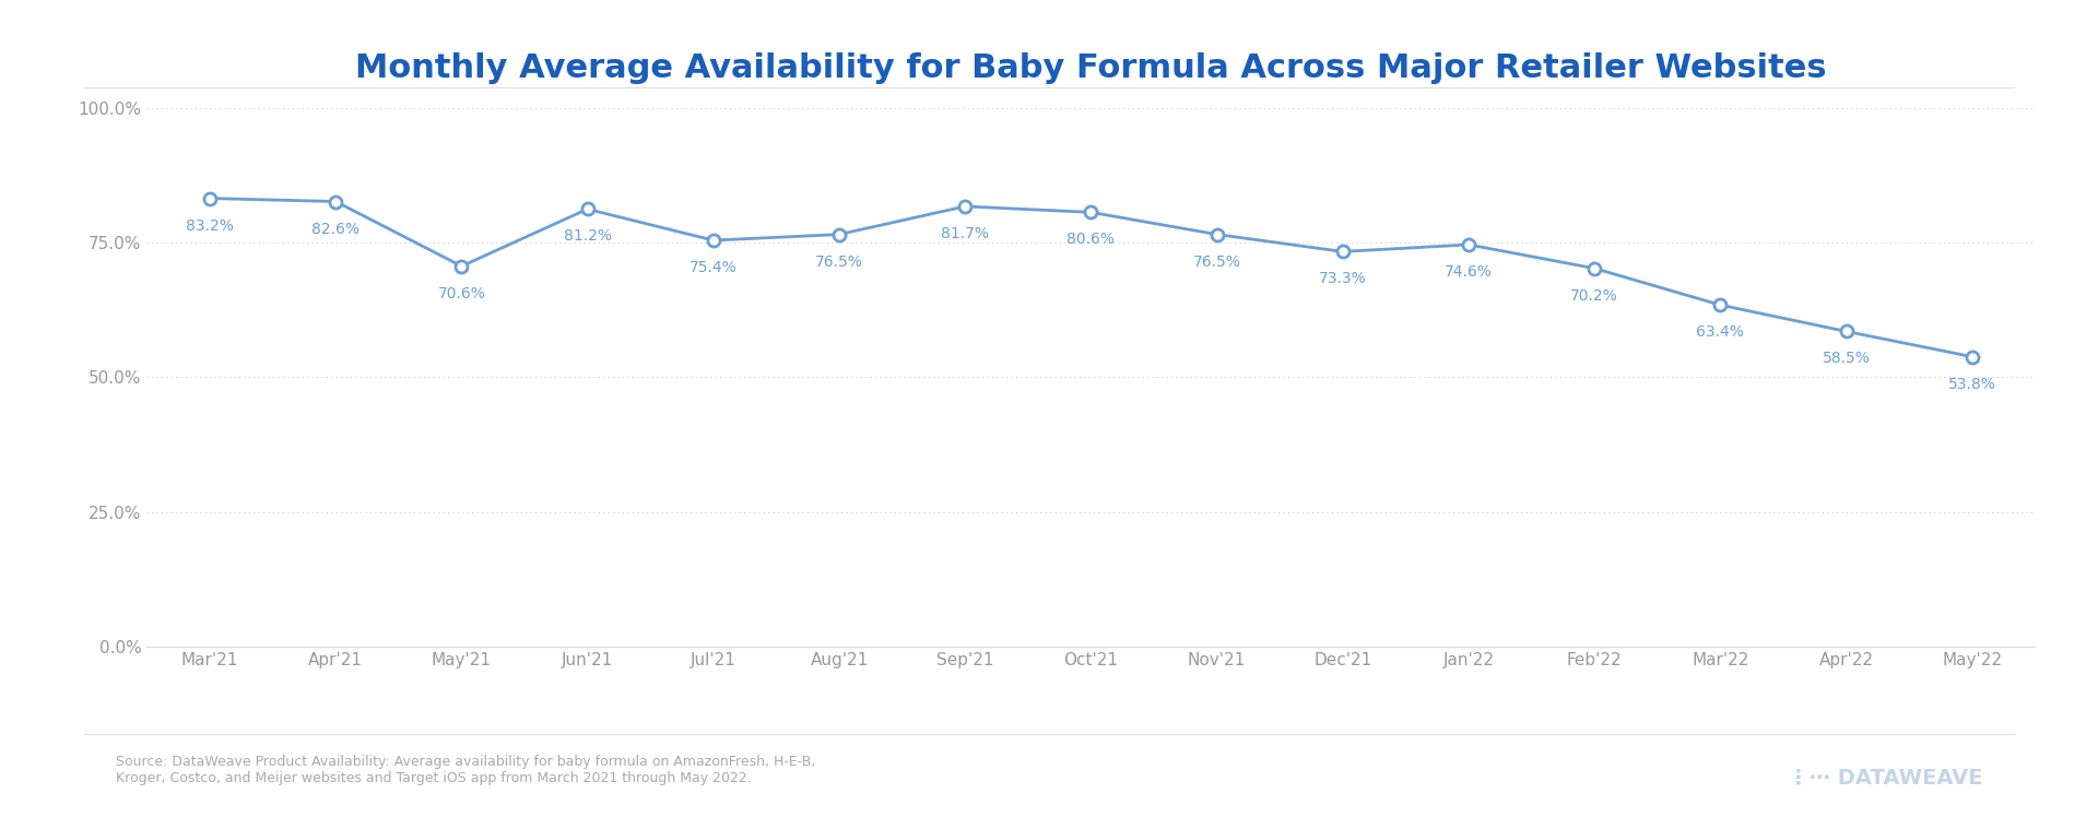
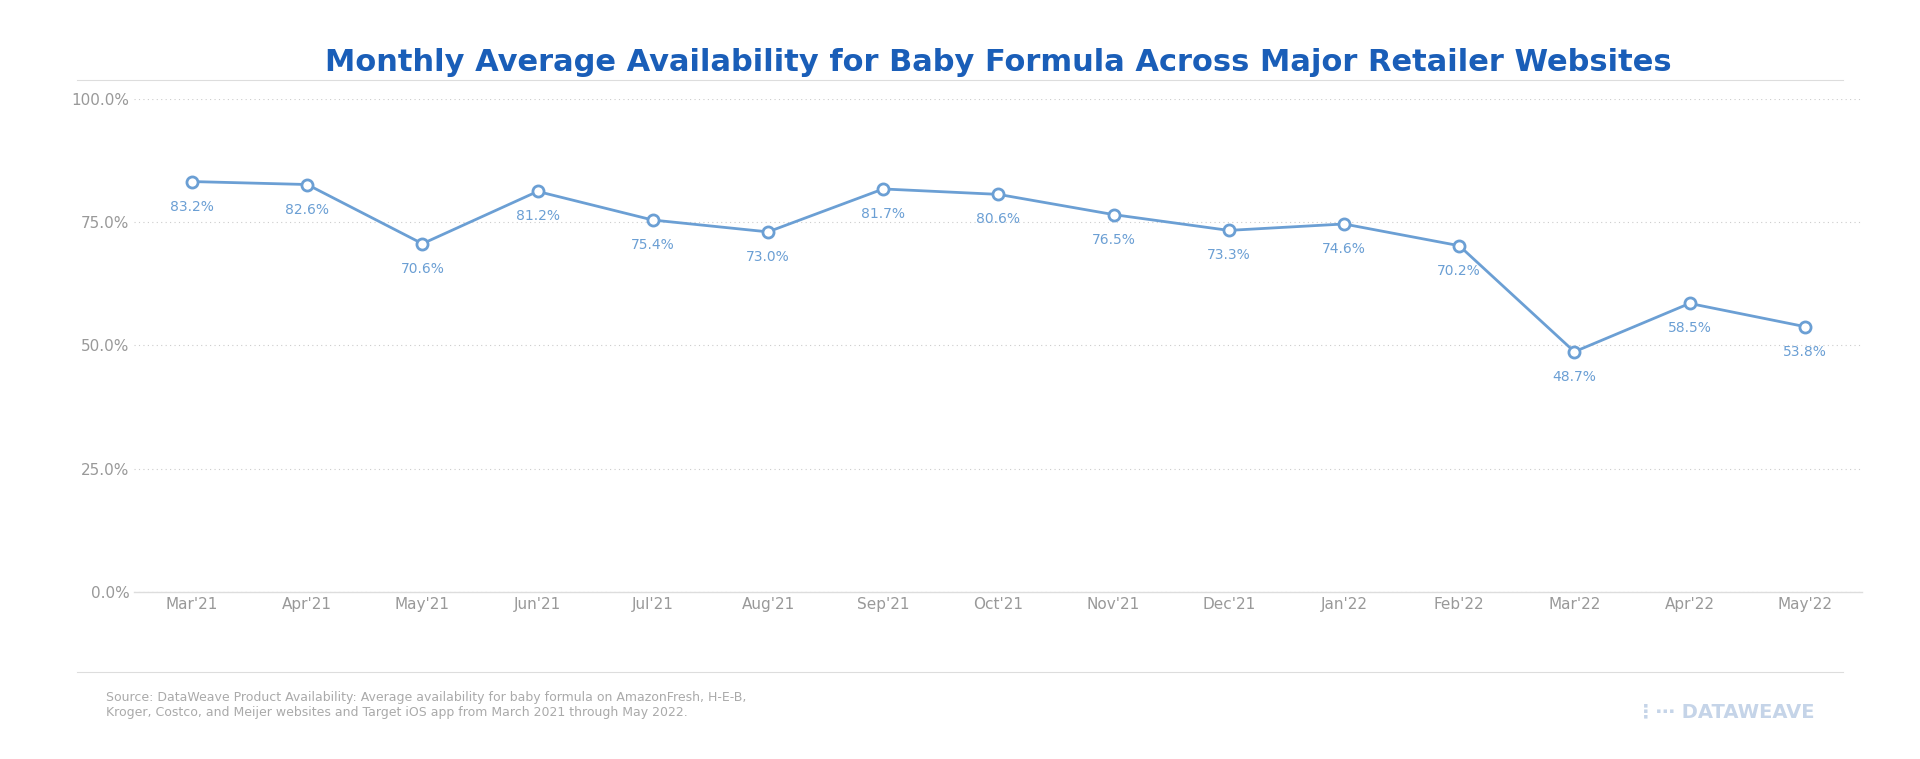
Aug'21: 76.5% -> 73.0%
Mar'22: 63.4% -> 48.7%
